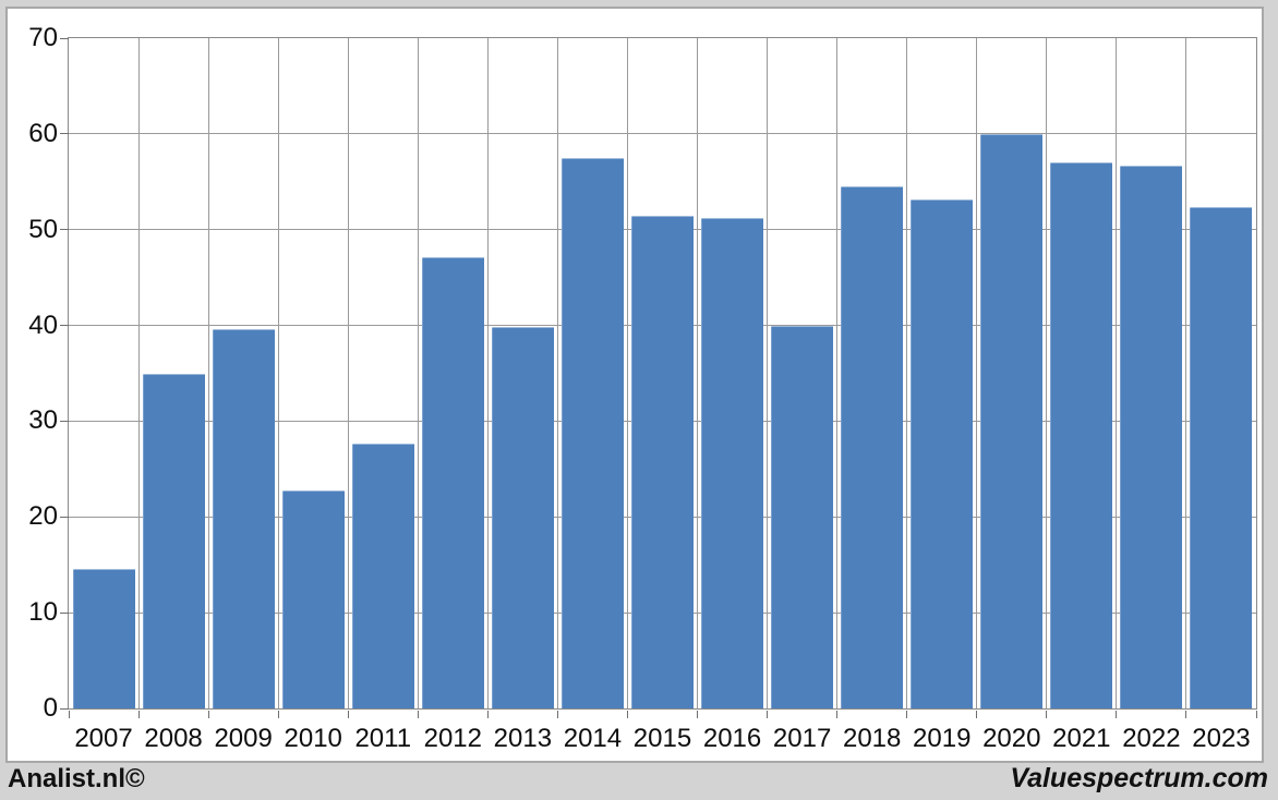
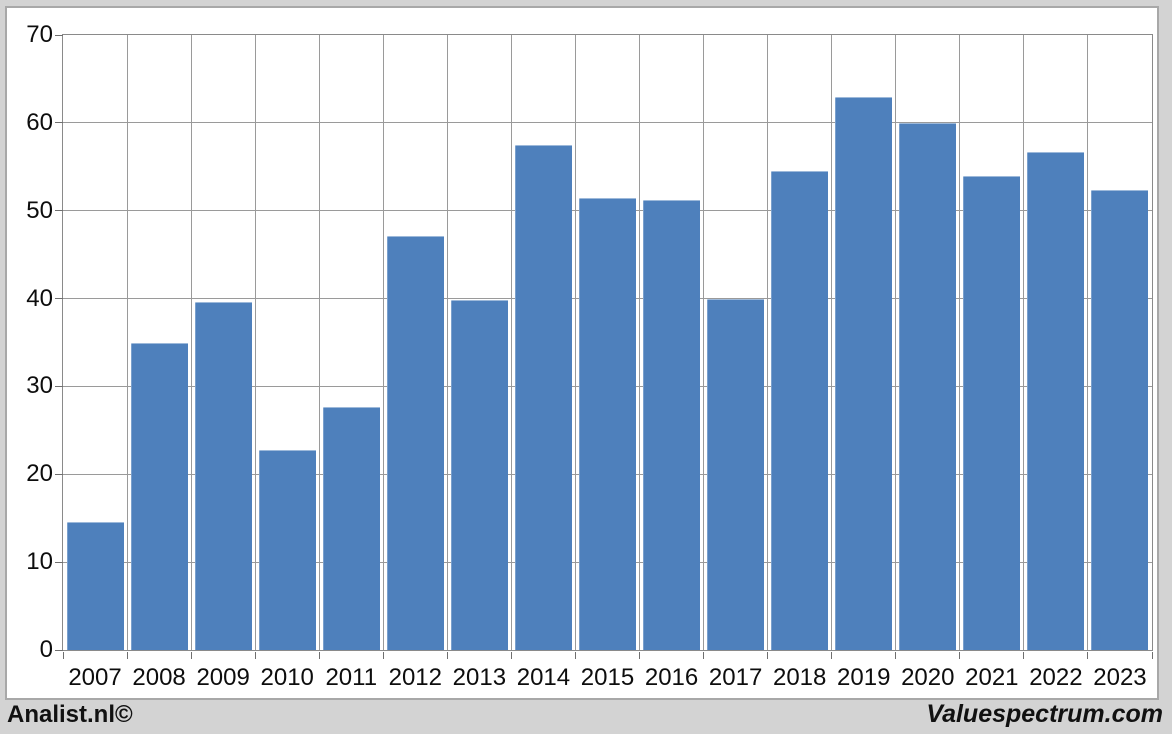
2019: 53 -> 63
2021: 57 -> 54
